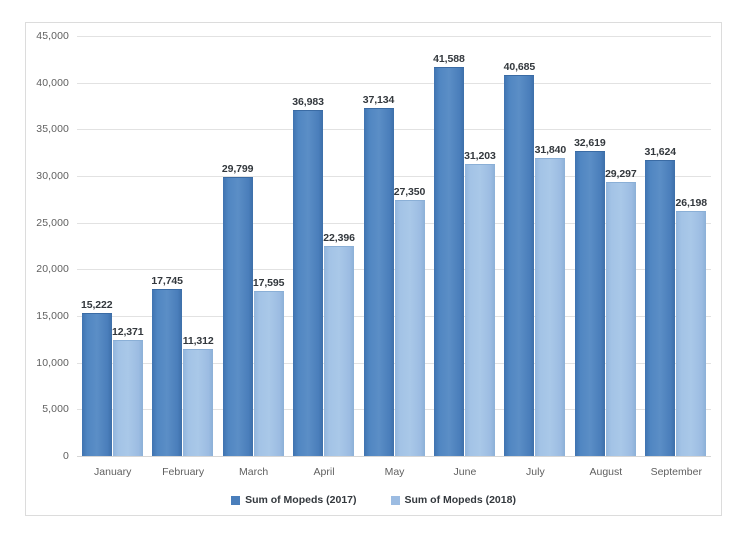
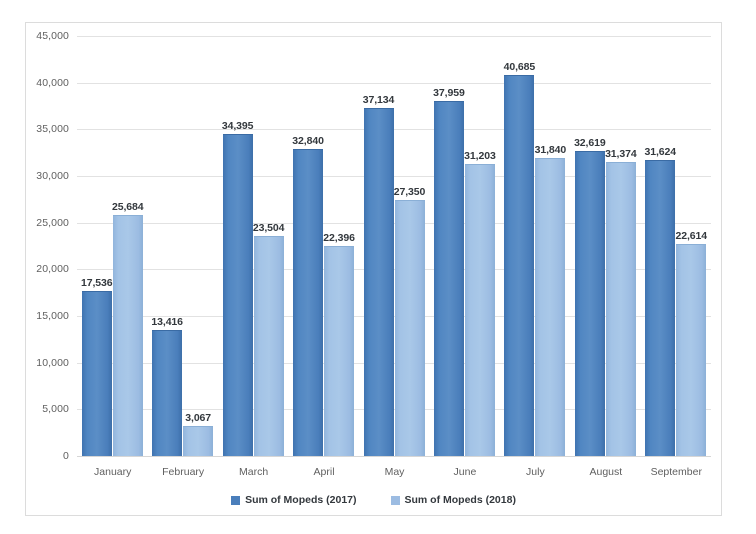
Sum of Mopeds (2017)/January: 15,222 -> 17,536
Sum of Mopeds (2018)/January: 12,371 -> 25,684
Sum of Mopeds (2017)/February: 17,745 -> 13,416
Sum of Mopeds (2018)/February: 11,312 -> 3,067
Sum of Mopeds (2017)/March: 29,799 -> 34,395
Sum of Mopeds (2018)/March: 17,595 -> 23,504
Sum of Mopeds (2017)/April: 36,983 -> 32,840
Sum of Mopeds (2017)/June: 41,588 -> 37,959
Sum of Mopeds (2018)/August: 29,297 -> 31,374
Sum of Mopeds (2018)/September: 26,198 -> 22,614
